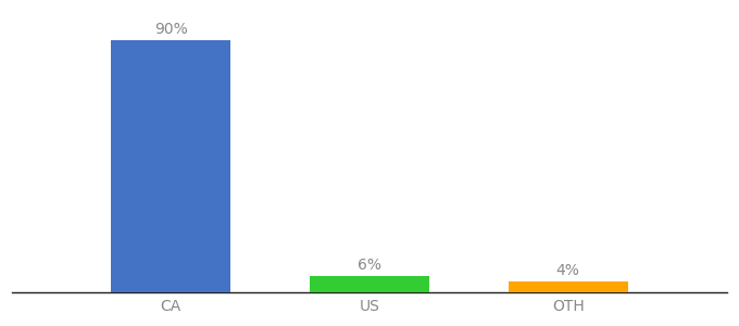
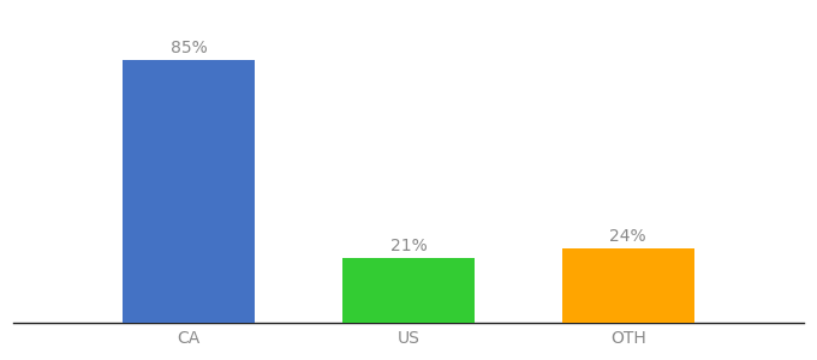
CA: 90% -> 85%
US: 6% -> 21%
OTH: 4% -> 24%
